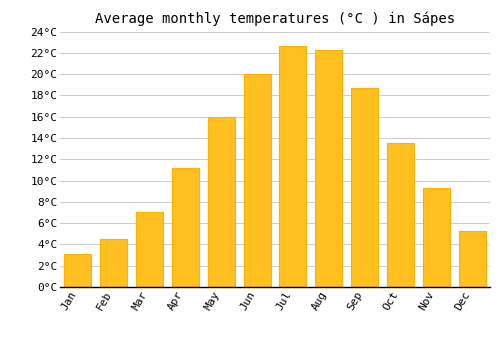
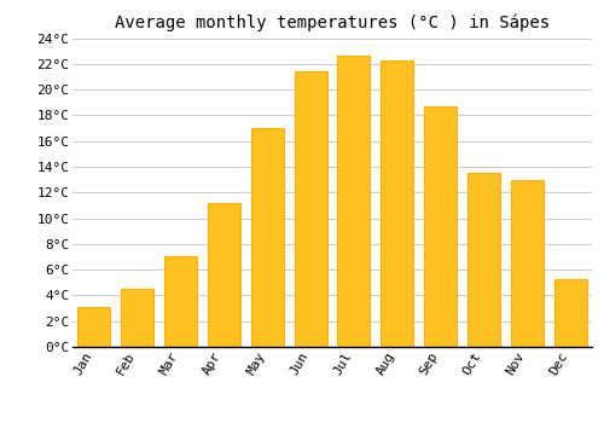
May: 16.0°C -> 17.0°C
Jun: 20.0°C -> 21.4°C
Nov: 9.3°C -> 13.0°C
